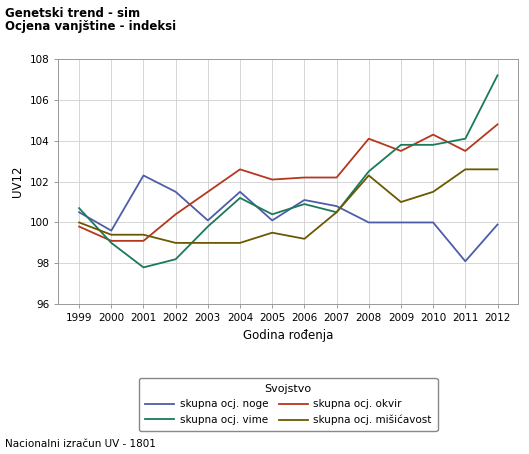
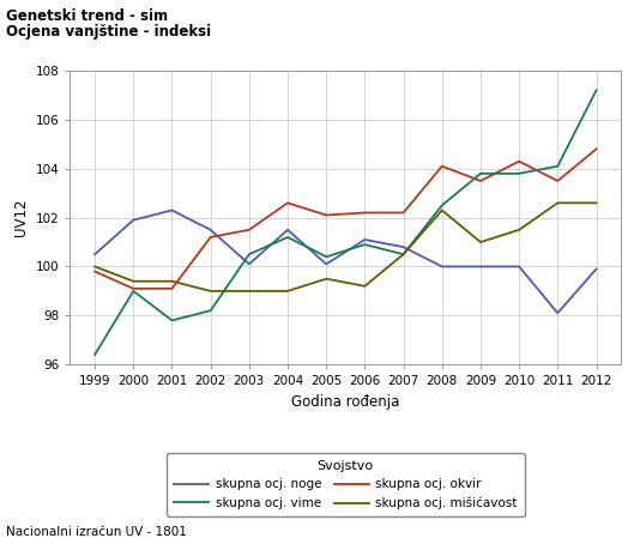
skupna ocj. vime/1999: 100.7 -> 96.4
skupna ocj. noge/2000: 99.6 -> 101.9
skupna ocj. okvir/2002: 100.4 -> 101.2
skupna ocj. vime/2003: 99.8 -> 100.5
